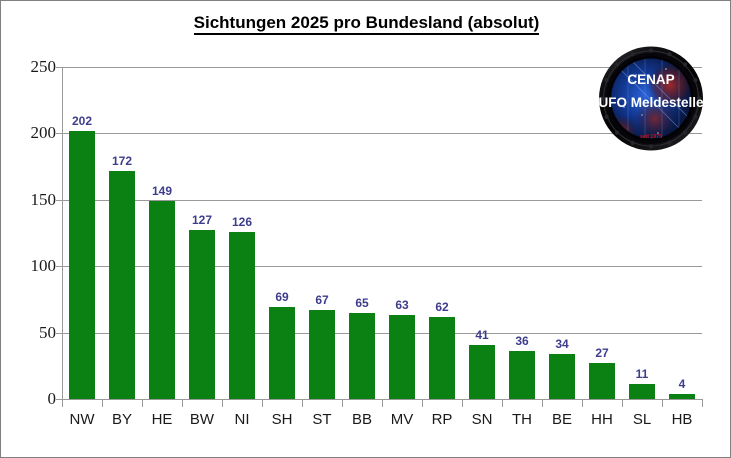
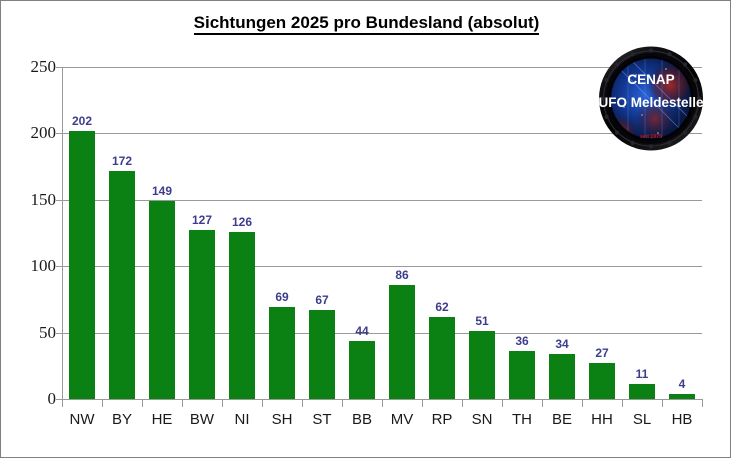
BB: 65 -> 44
MV: 63 -> 86
SN: 41 -> 51
